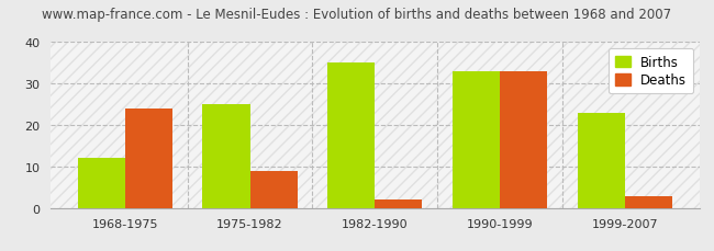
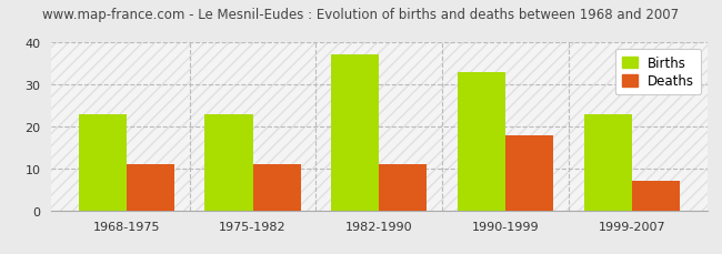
Births/1968-1975: 12 -> 23
Deaths/1968-1975: 24 -> 11
Births/1975-1982: 25 -> 23
Deaths/1975-1982: 9 -> 11
Births/1982-1990: 35 -> 37
Deaths/1982-1990: 2 -> 11
Deaths/1990-1999: 33 -> 18
Deaths/1999-2007: 3 -> 7
